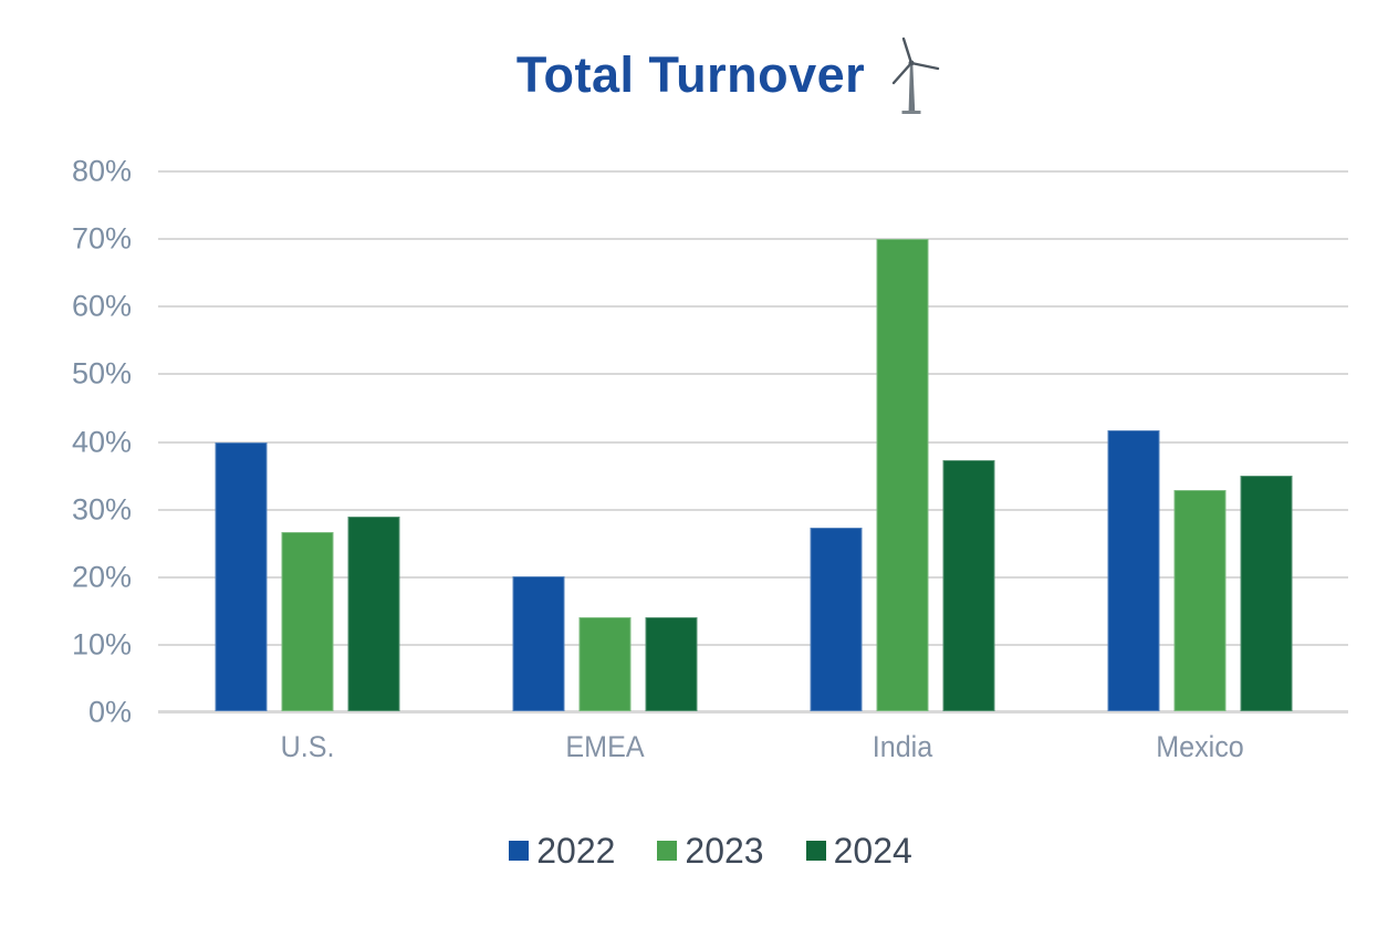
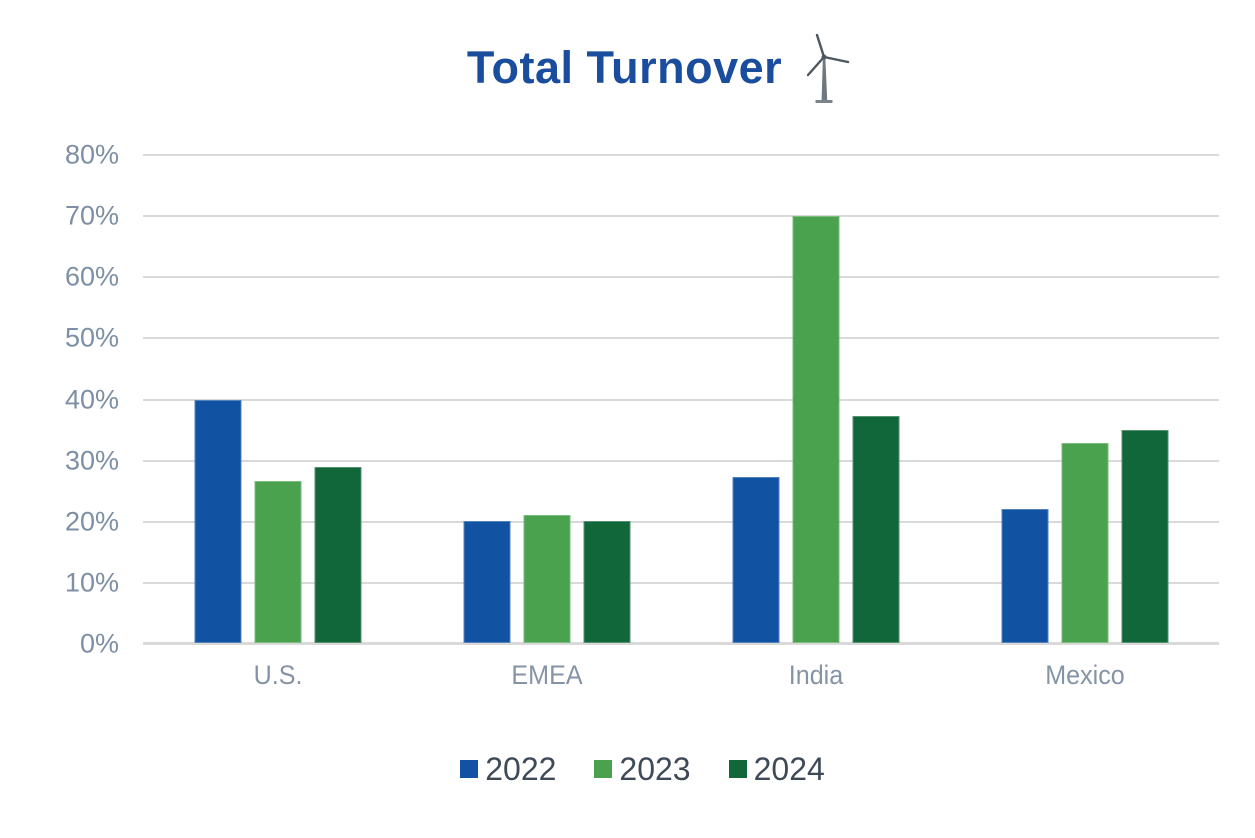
2023/EMEA: 14% -> 21%
2024/EMEA: 14% -> 20%
2022/Mexico: 42% -> 22%
